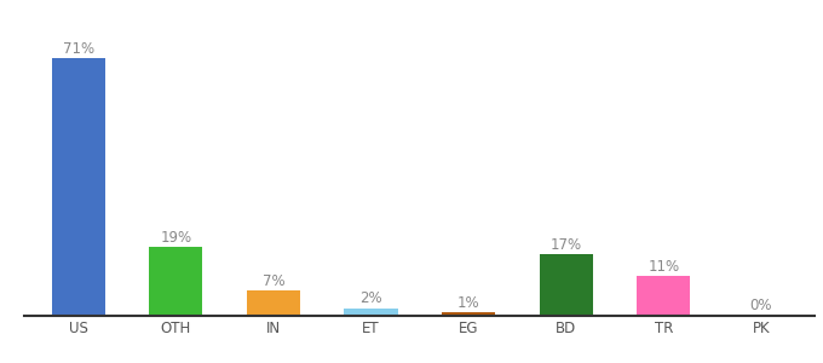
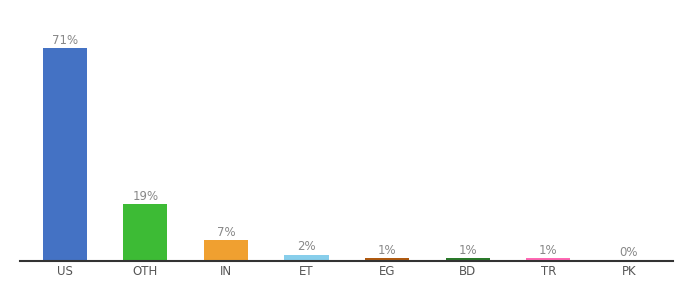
BD: 17% -> 1%
TR: 11% -> 1%
